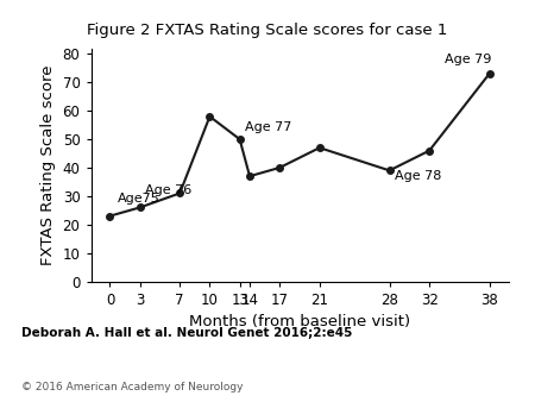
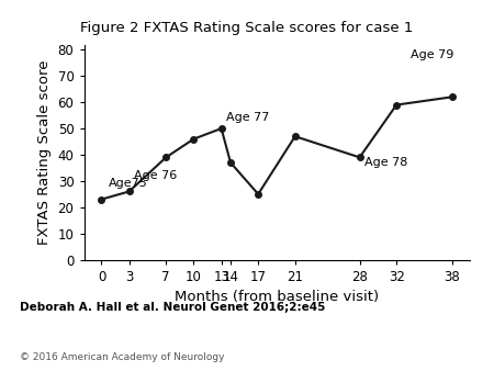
7: 31 -> 39
10: 58 -> 46
17: 40 -> 25
32: 46 -> 59
38: 73 -> 62
